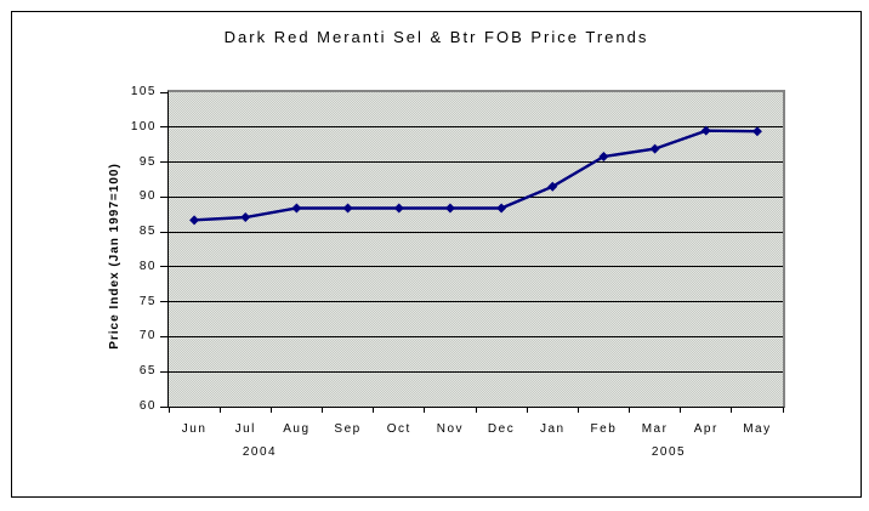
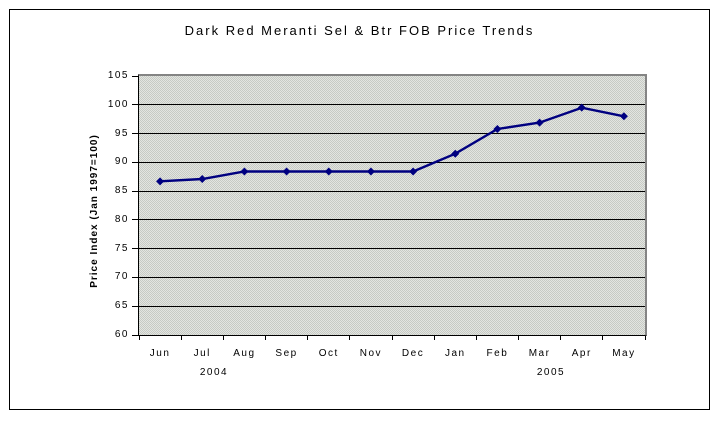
May: 99 -> 98
